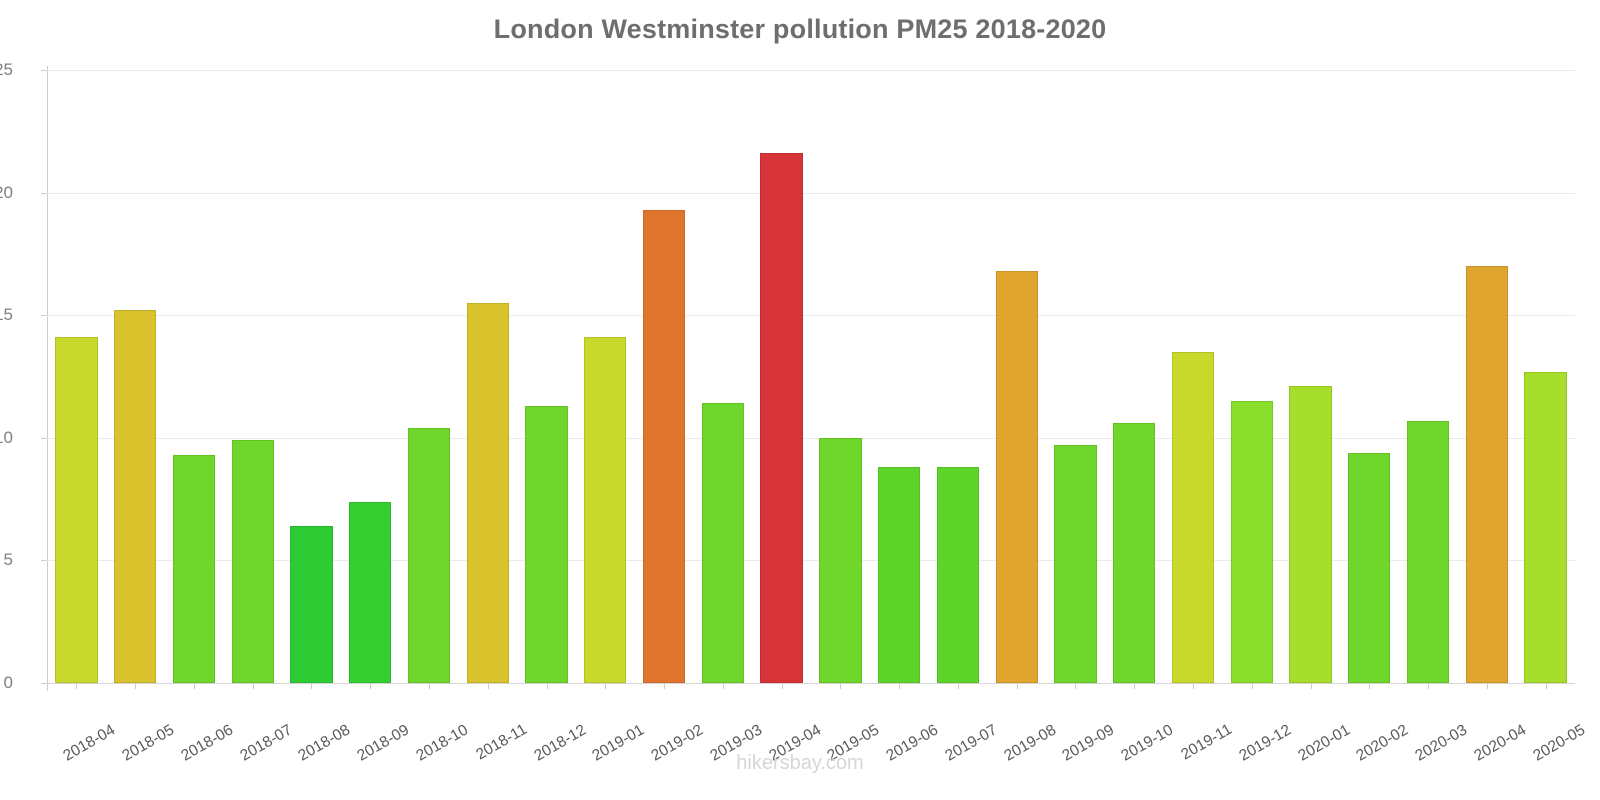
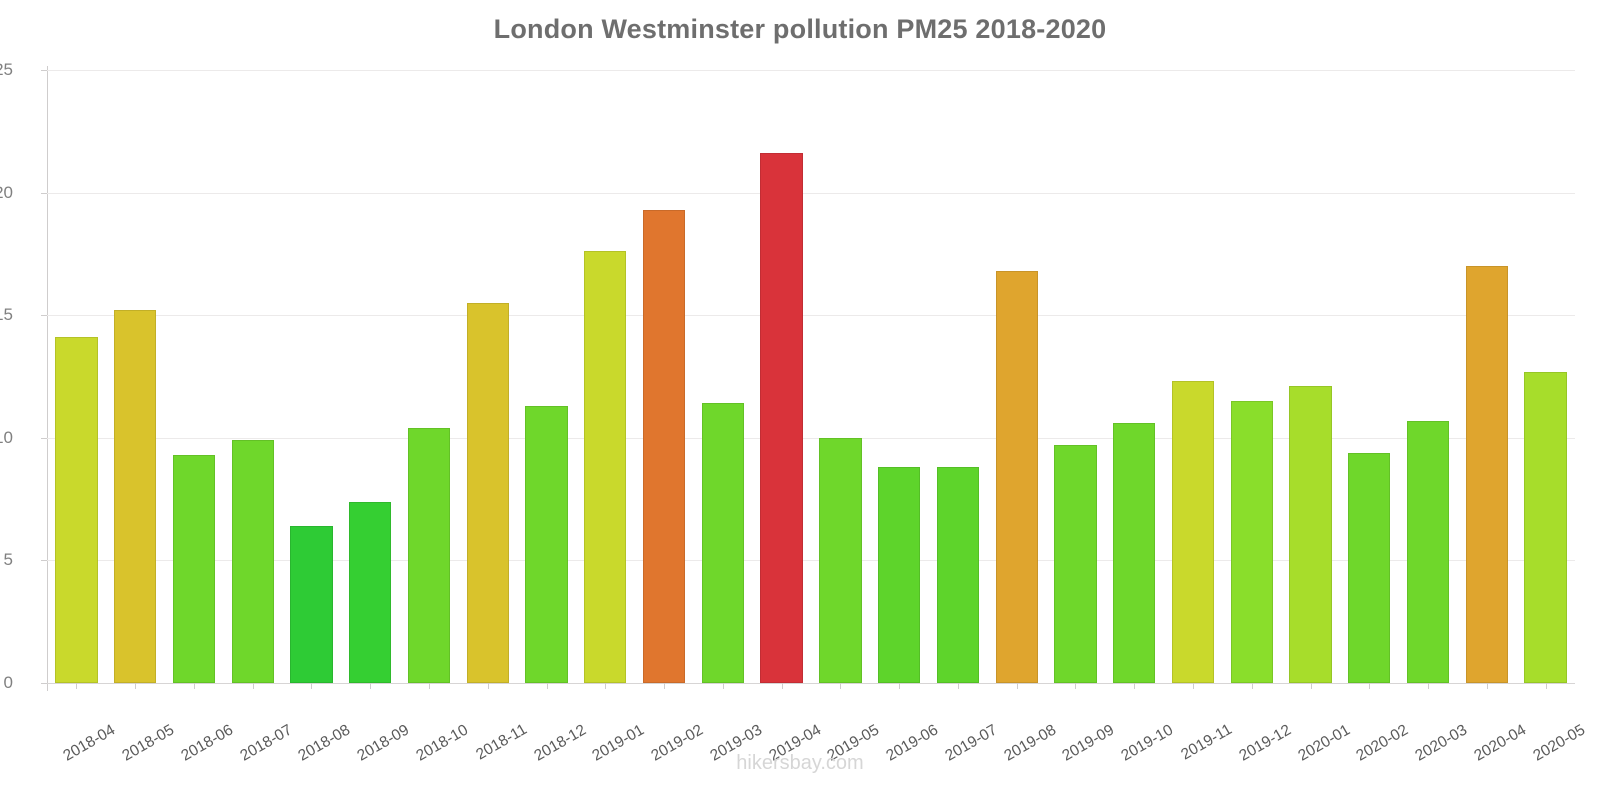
2019-01: 14.1 -> 17.6
2019-11: 13.5 -> 12.3
